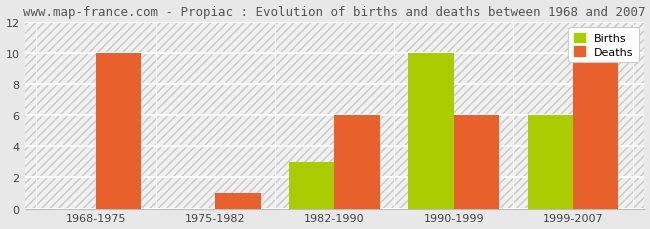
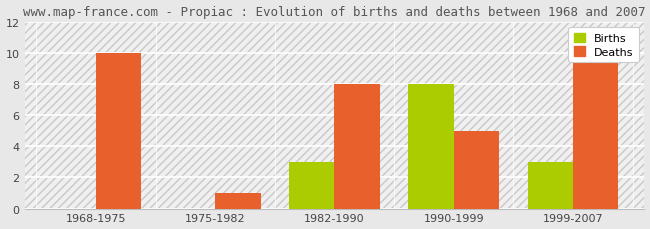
Deaths/1982-1990: 6 -> 8
Births/1990-1999: 10 -> 8
Deaths/1990-1999: 6 -> 5
Births/1999-2007: 6 -> 3
